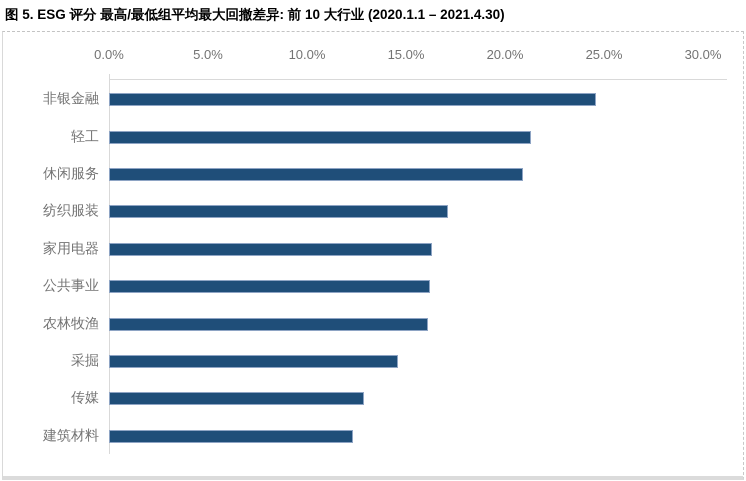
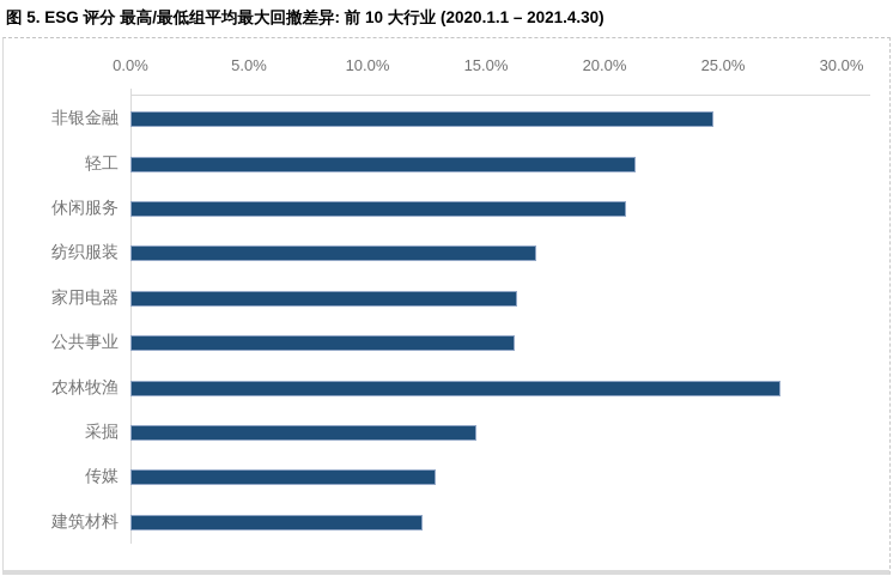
农林牧渔: 16.1% -> 27.4%
